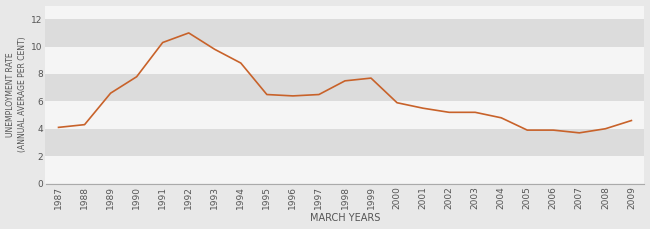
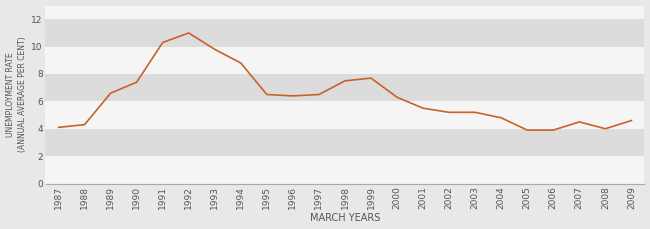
1990: 7.8 -> 7.4
2000: 5.9 -> 6.3
2007: 3.7 -> 4.5
